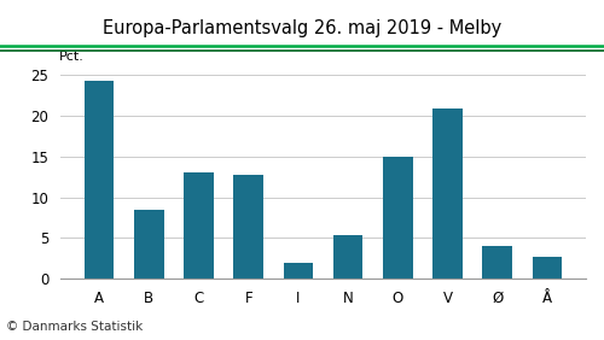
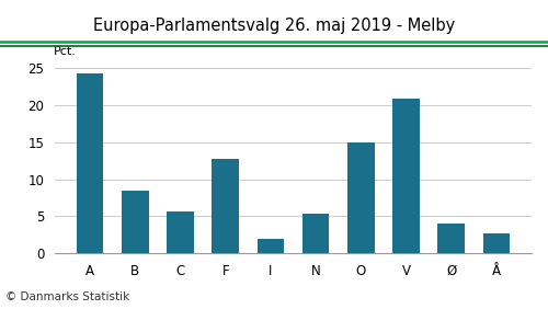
C: 13.0 -> 5.6
